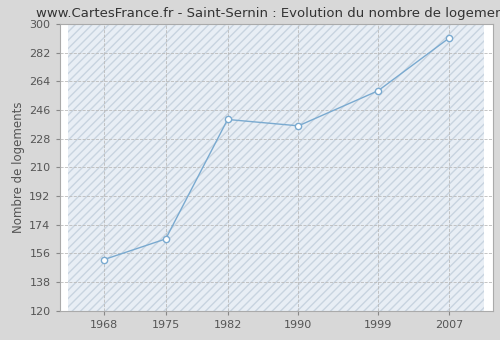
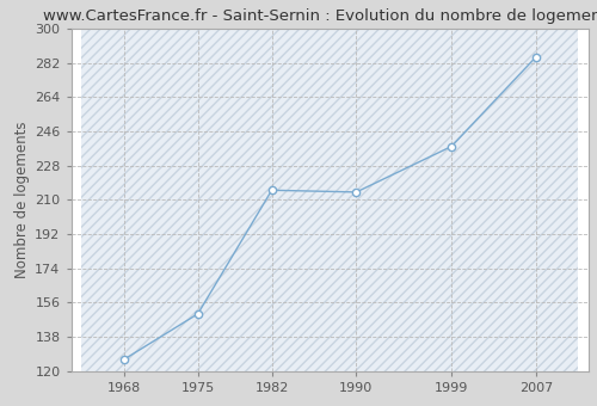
1968: 152 -> 126
1975: 165 -> 150
1982: 240 -> 215
1990: 236 -> 214
1999: 258 -> 238
2007: 291 -> 285
